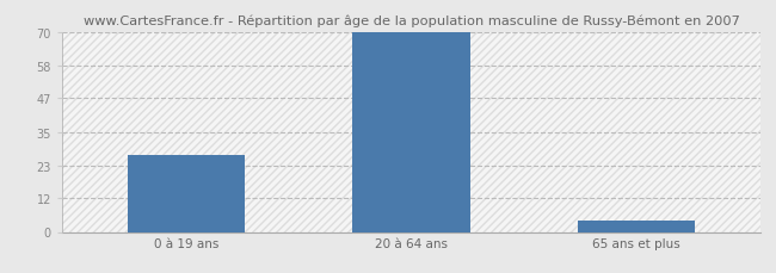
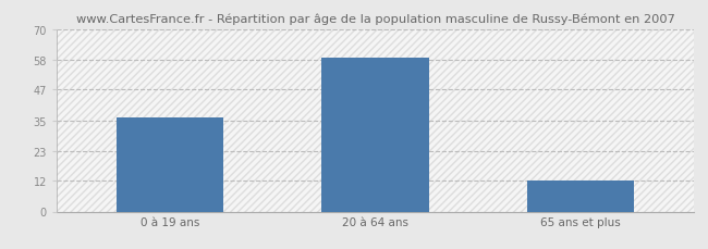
0 à 19 ans: 27 -> 36
20 à 64 ans: 70 -> 59
65 ans et plus: 4 -> 12
